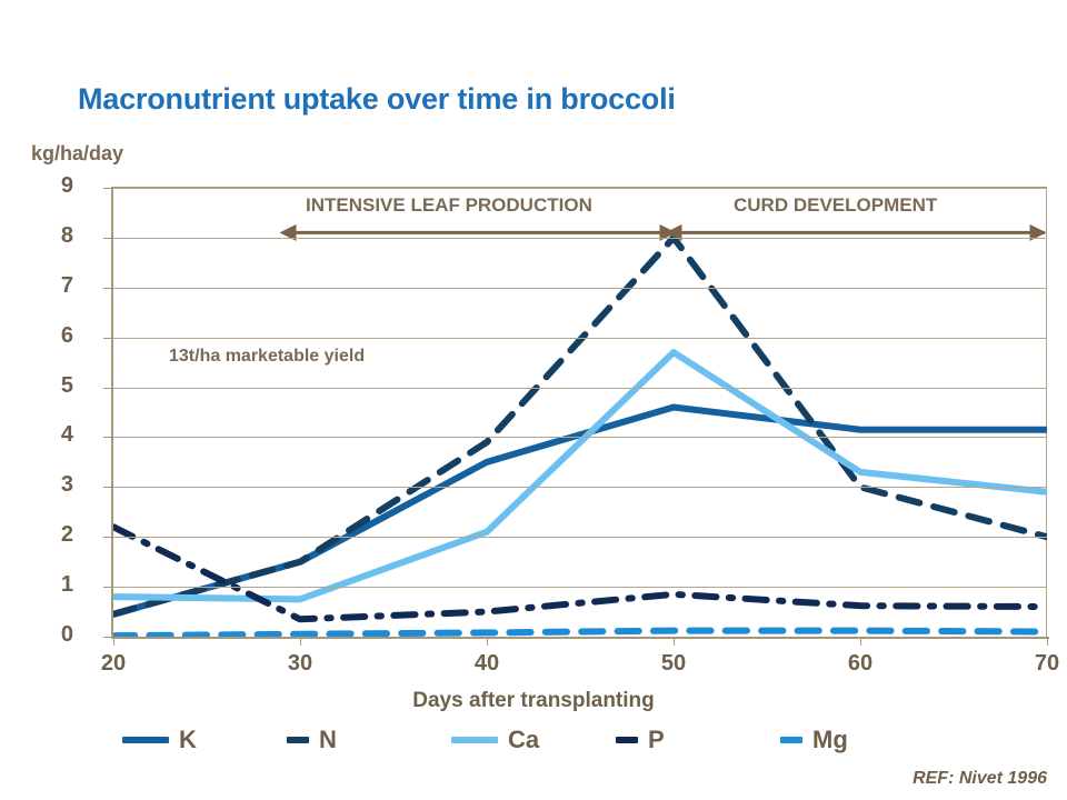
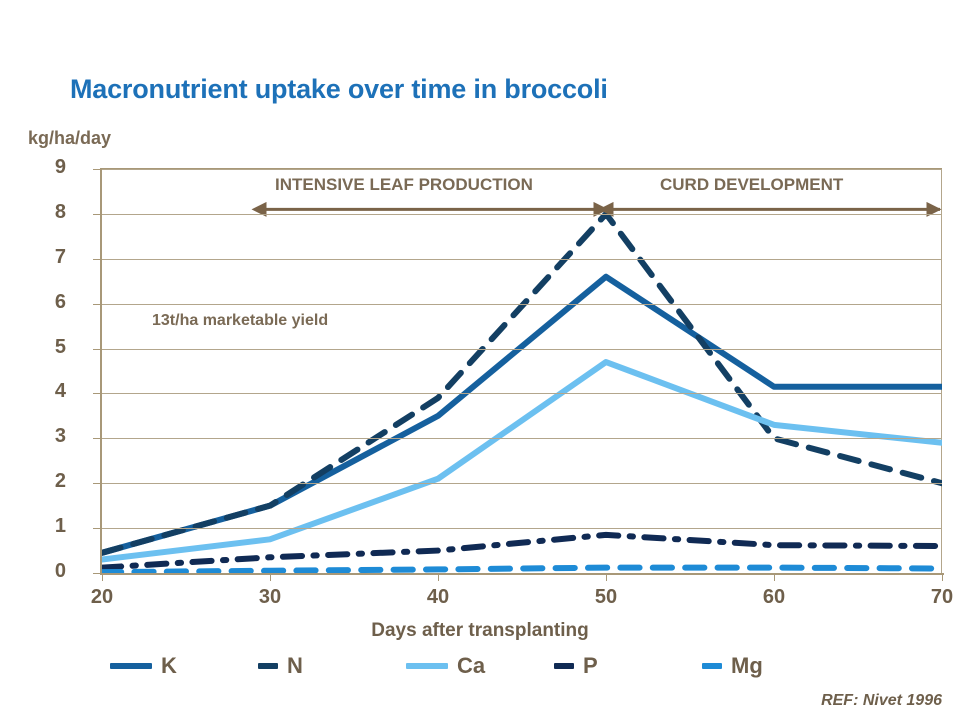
Ca/20: 0.8 -> 0.3
P/20: 2.2 -> 0.1
K/50: 4.6 -> 6.6
Ca/50: 5.7 -> 4.7
